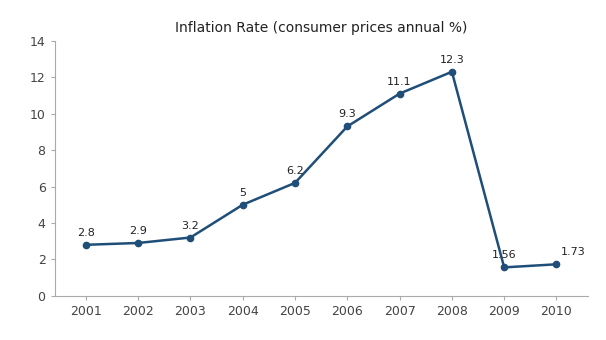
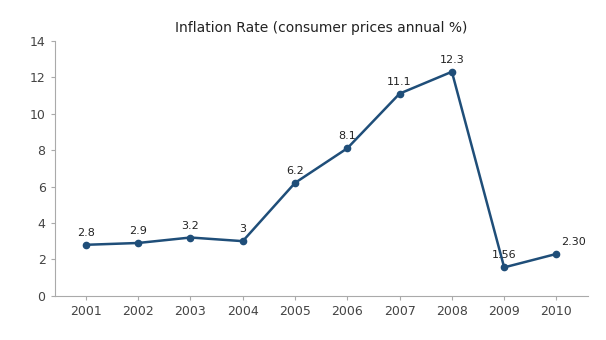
2004: 5 -> 3
2006: 9.3 -> 8.1
2010: 1.73 -> 2.30
